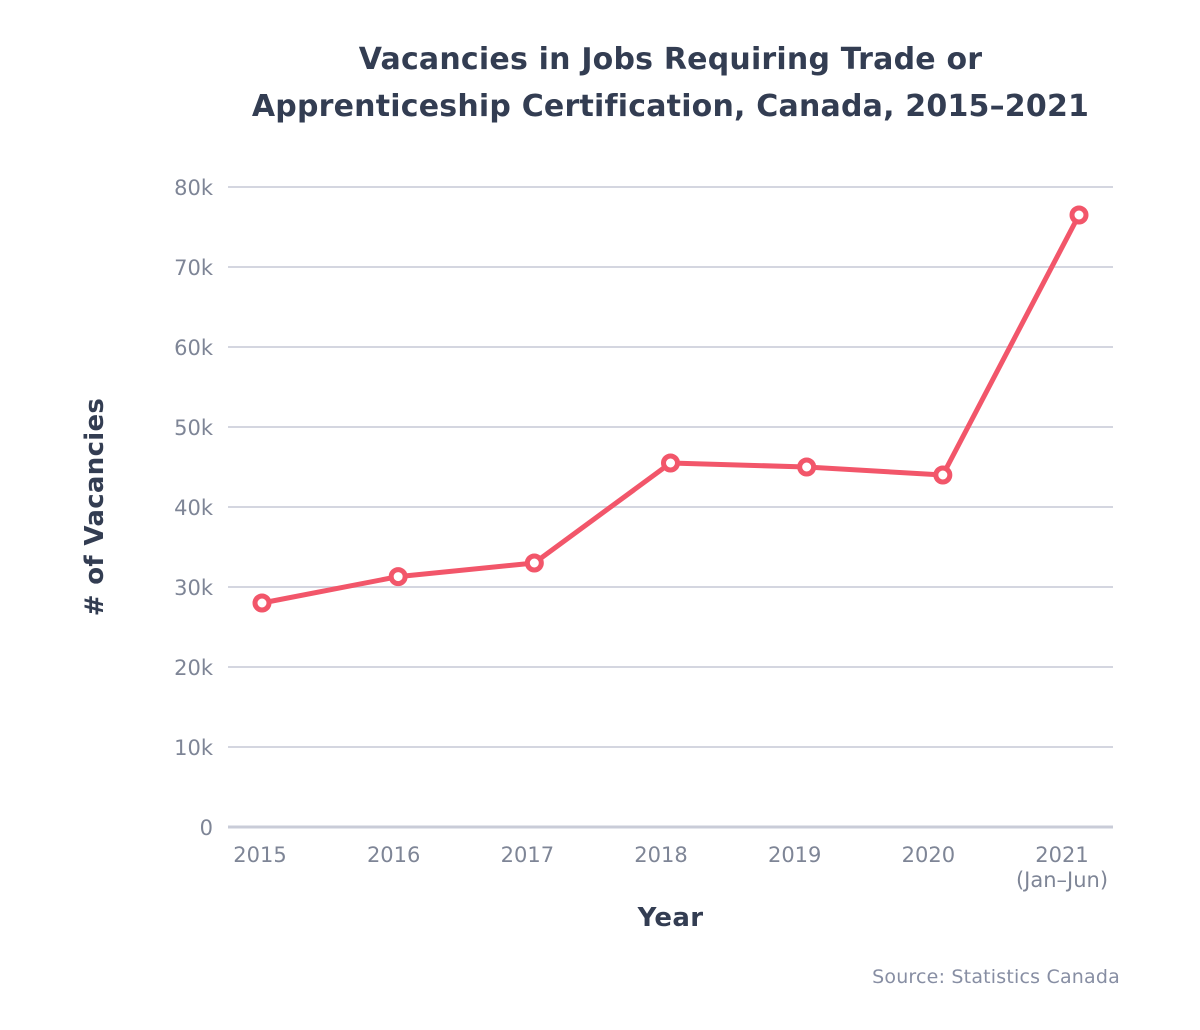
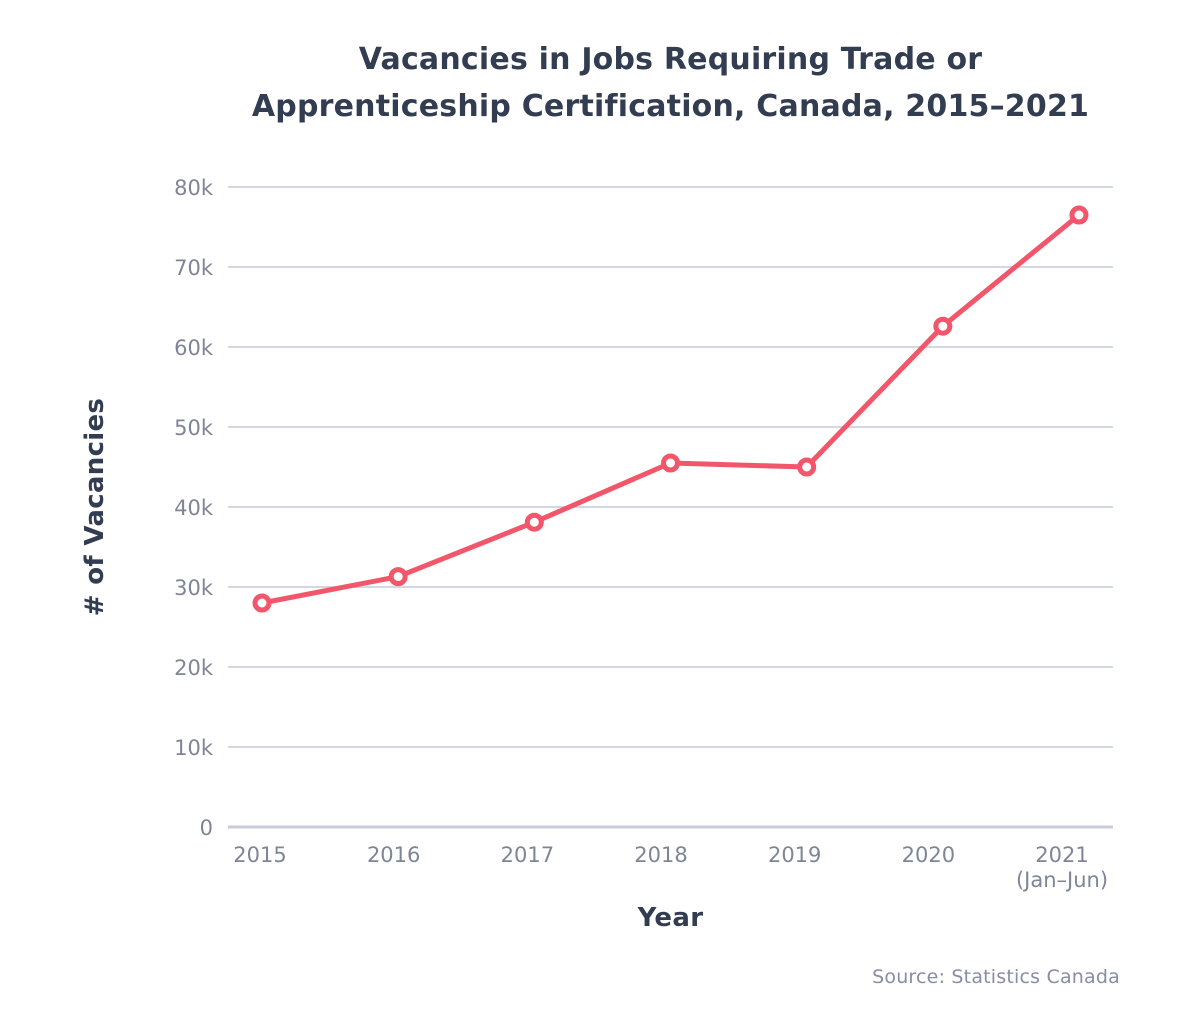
2017: 33k -> 38k
2020: 44k -> 63k
